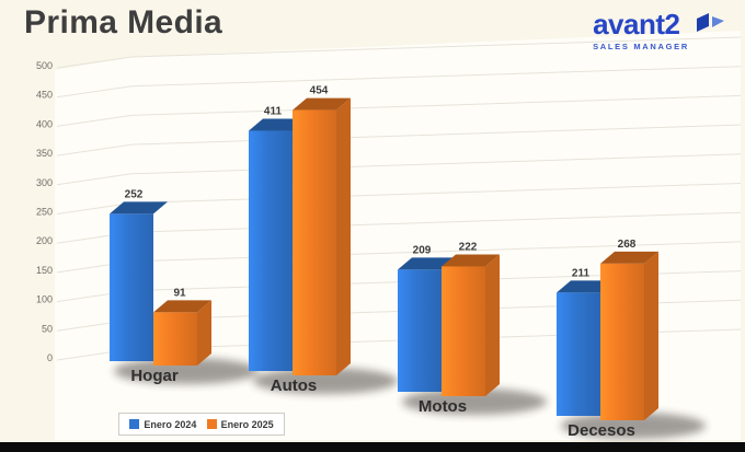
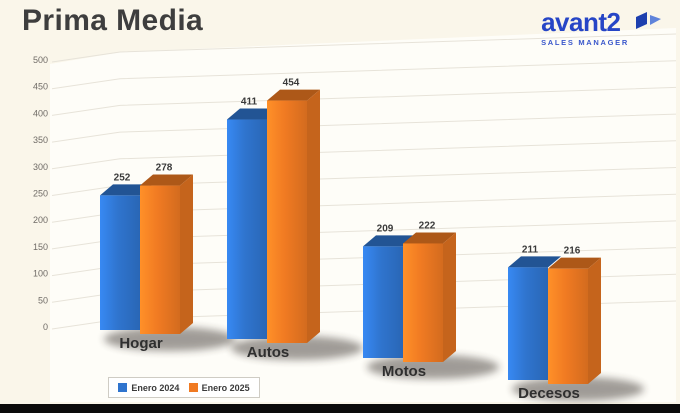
Enero 2025/Hogar: 91 -> 278
Enero 2025/Decesos: 268 -> 216
